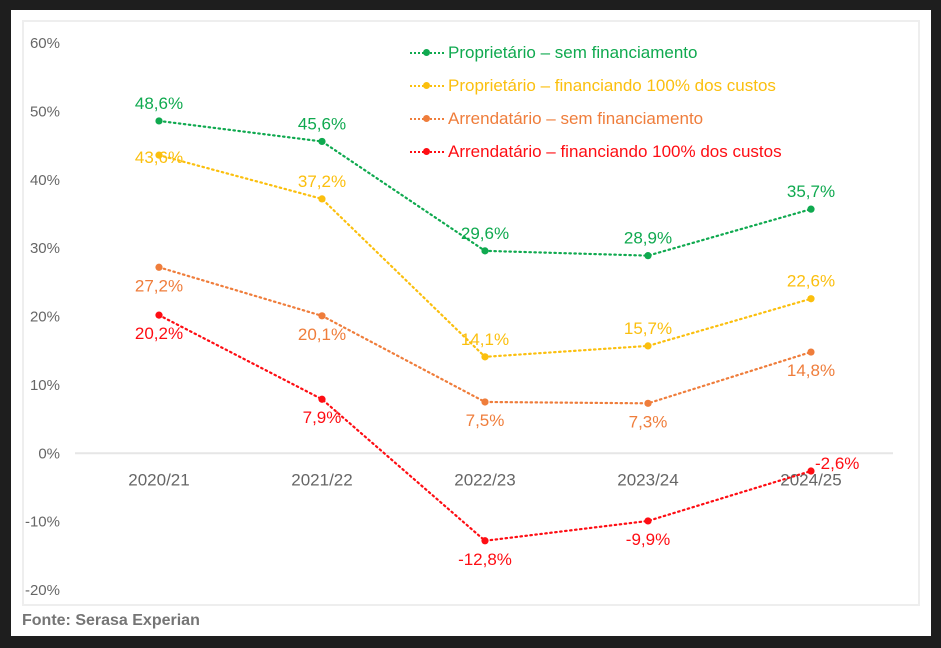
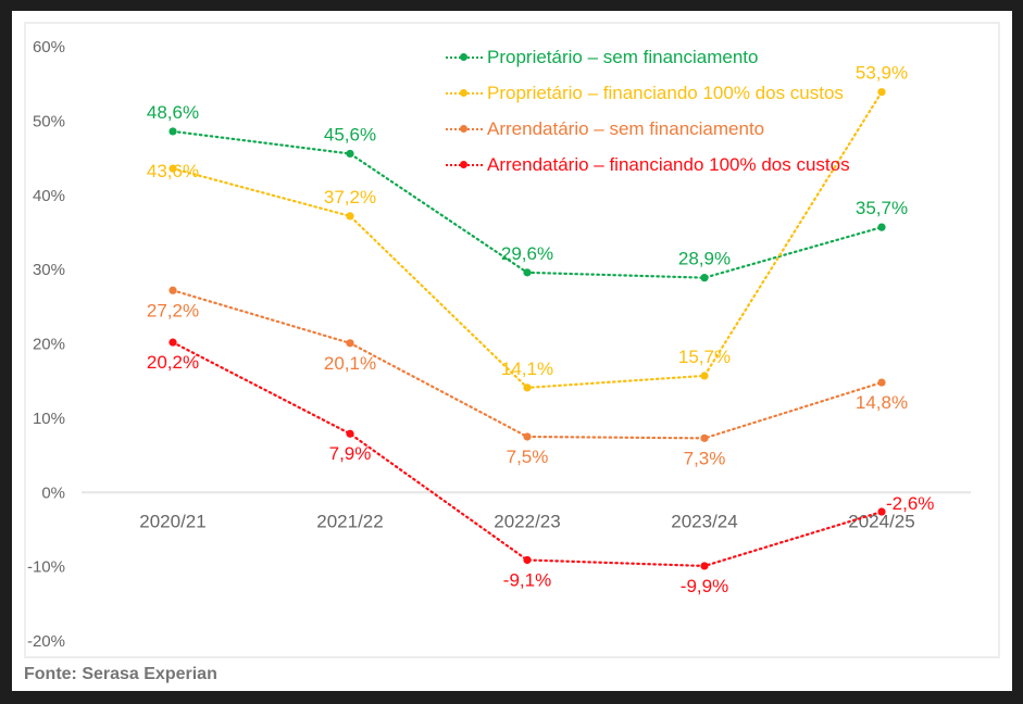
Arrendatário – financiando 100% dos custos/2022/23: -12,8% -> -9,1%
Proprietário – financiando 100% dos custos/2024/25: 22,6% -> 53,9%
